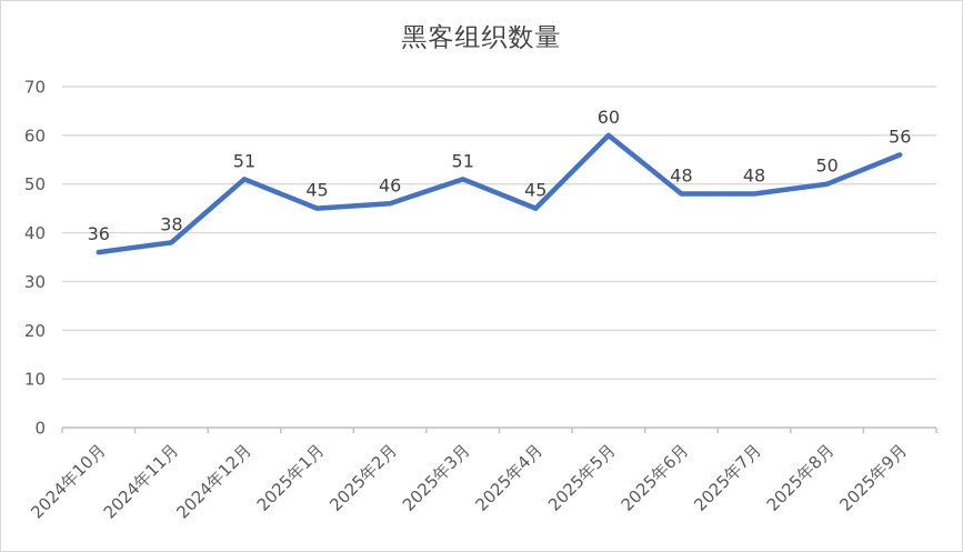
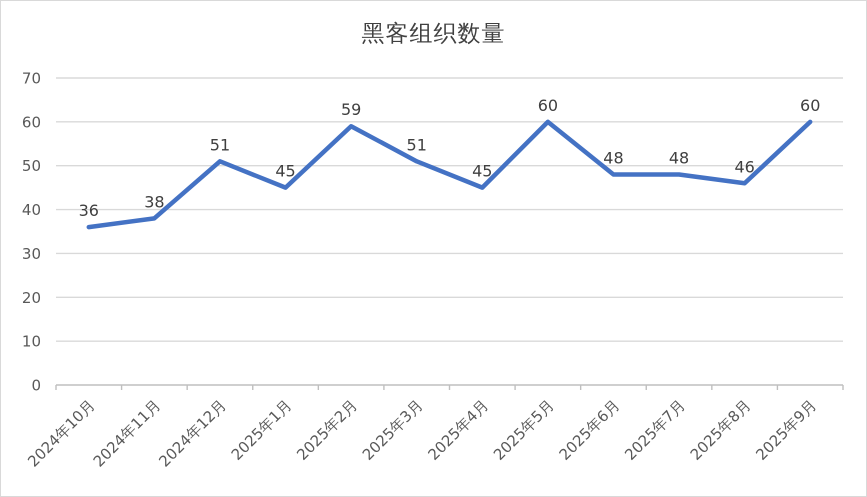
2025年2月: 46 -> 59
2025年8月: 50 -> 46
2025年9月: 56 -> 60
